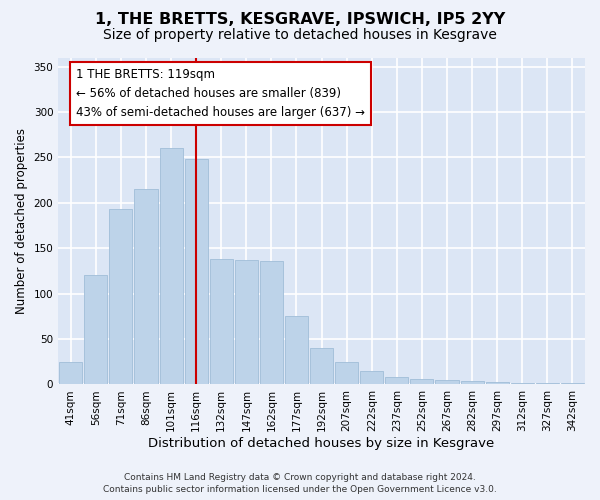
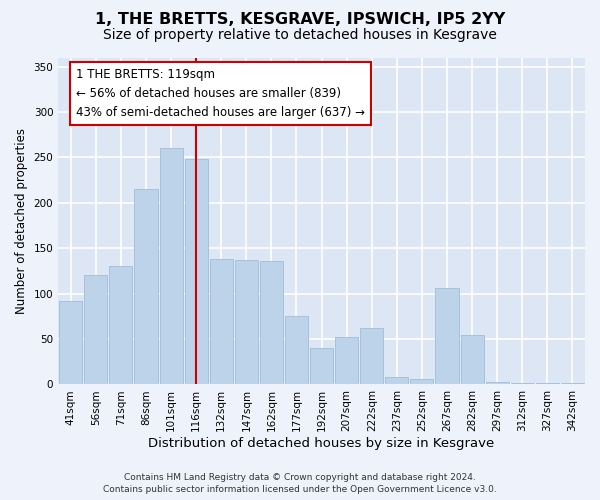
41sqm: 25 -> 92
71sqm: 193 -> 130
207sqm: 25 -> 52
222sqm: 15 -> 62
267sqm: 5 -> 106
282sqm: 4 -> 54
